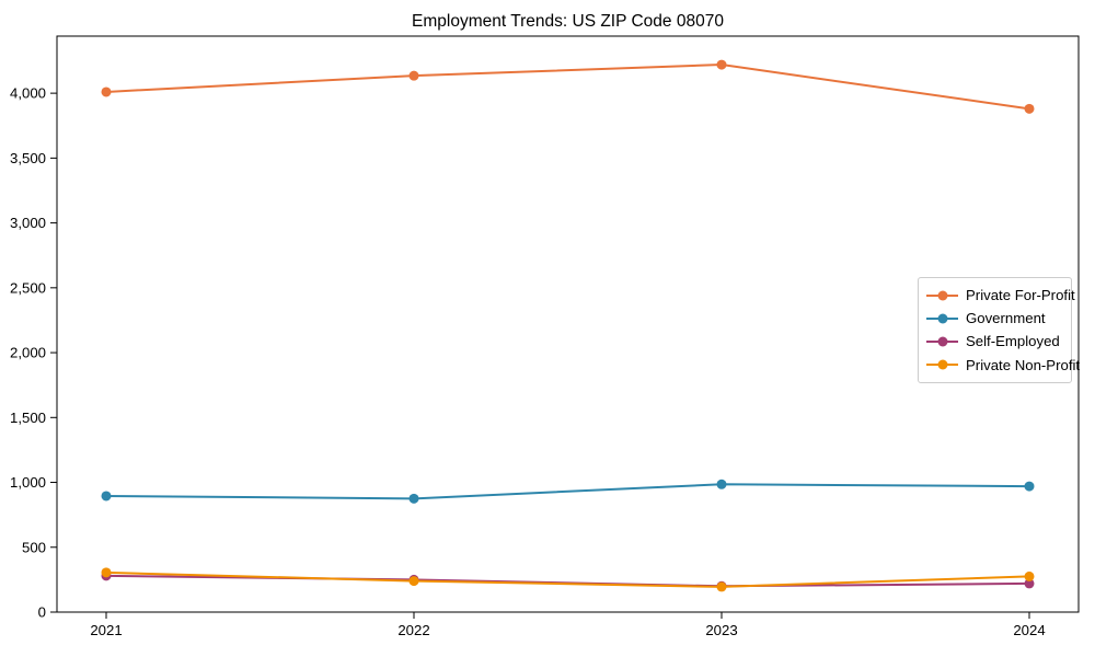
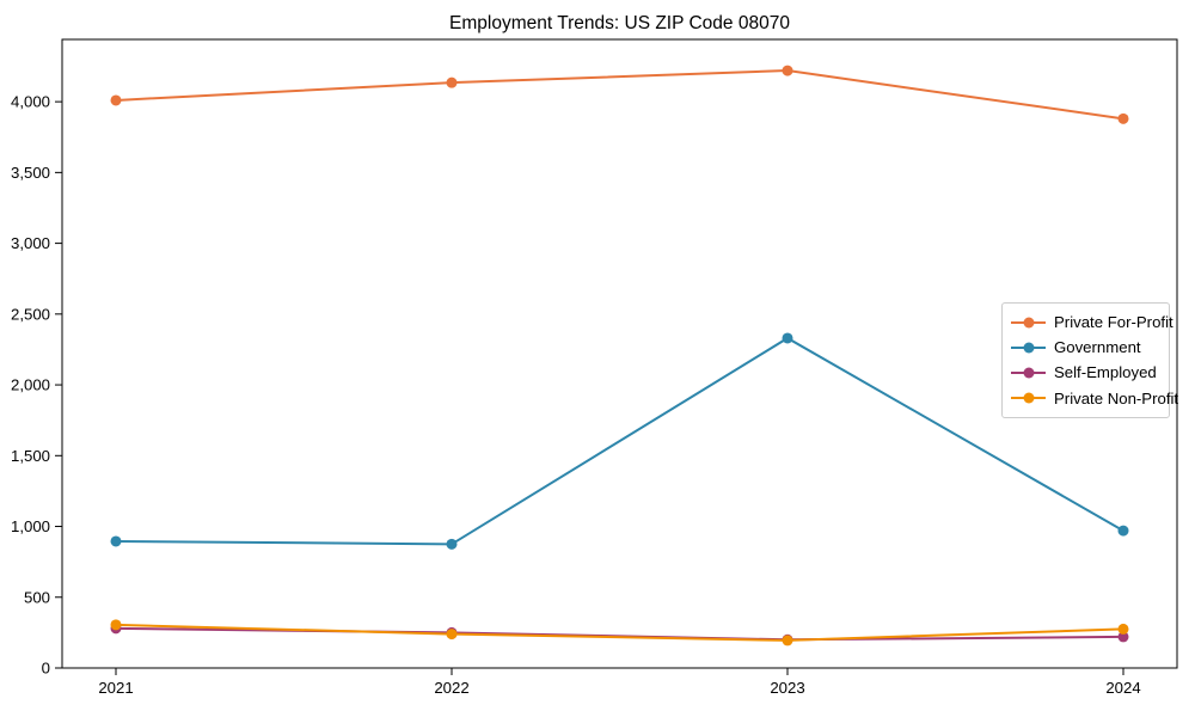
Government/2023: 980 -> 2330
